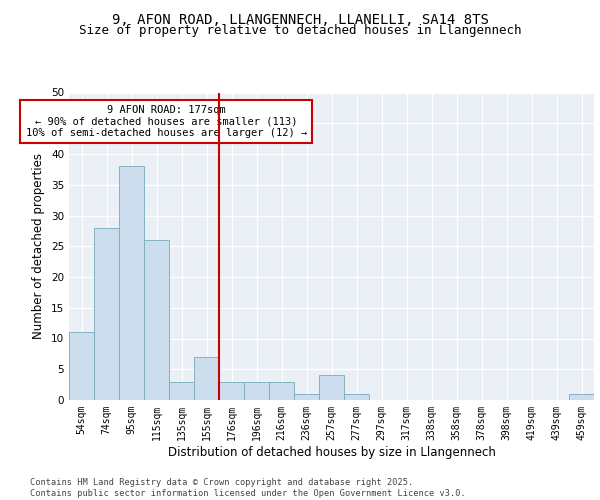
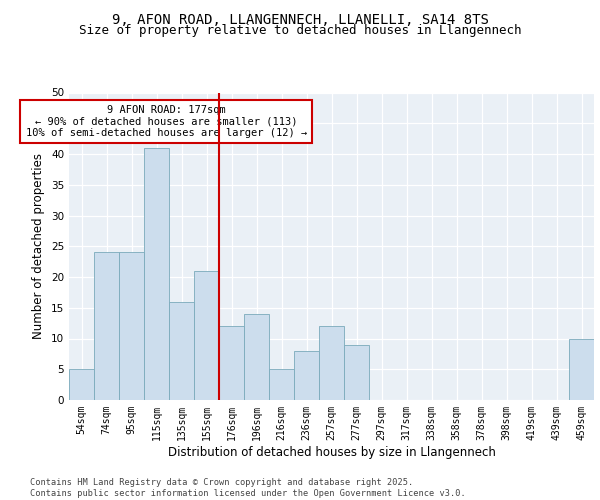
54sqm: 11 -> 5
74sqm: 28 -> 24
95sqm: 38 -> 24
115sqm: 26 -> 41
135sqm: 3 -> 16
155sqm: 7 -> 21
176sqm: 3 -> 12
196sqm: 3 -> 14
216sqm: 3 -> 5
236sqm: 1 -> 8
257sqm: 4 -> 12
277sqm: 1 -> 9
459sqm: 1 -> 10
